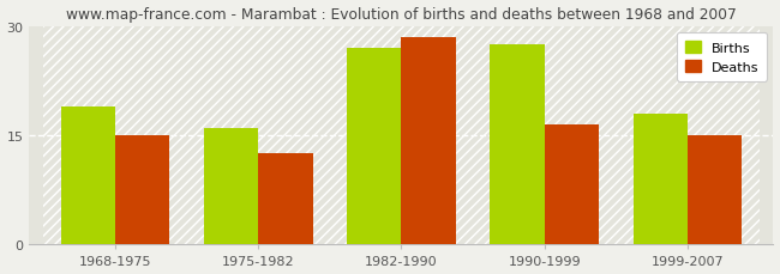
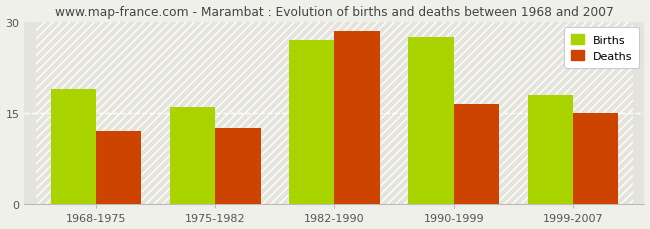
Deaths/1968-1975: 15.0 -> 12.0
